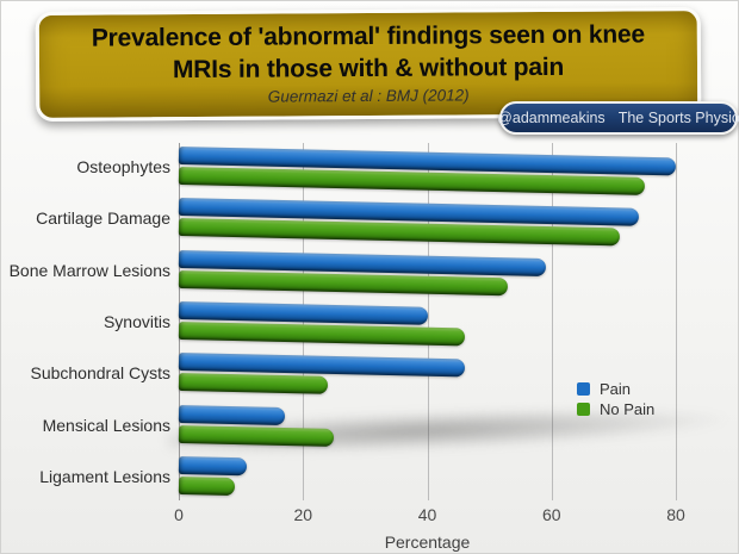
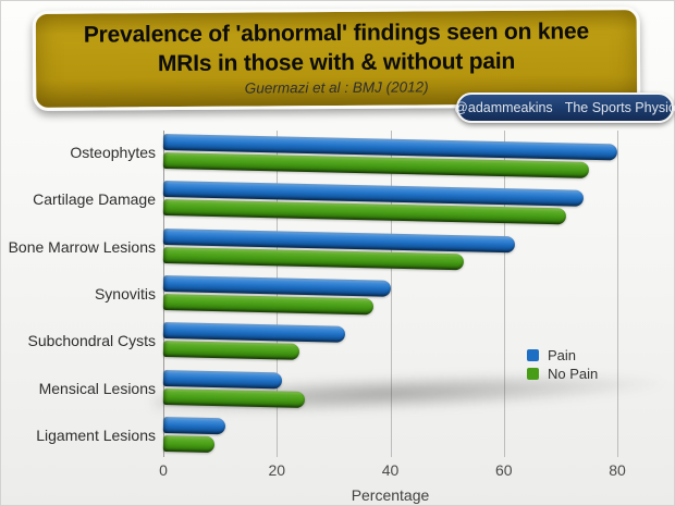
Pain/Bone Marrow Lesions: 59 -> 62
No Pain/Synovitis: 46 -> 37
Pain/Subchondral Cysts: 46 -> 32
Pain/Mensical Lesions: 17 -> 21
